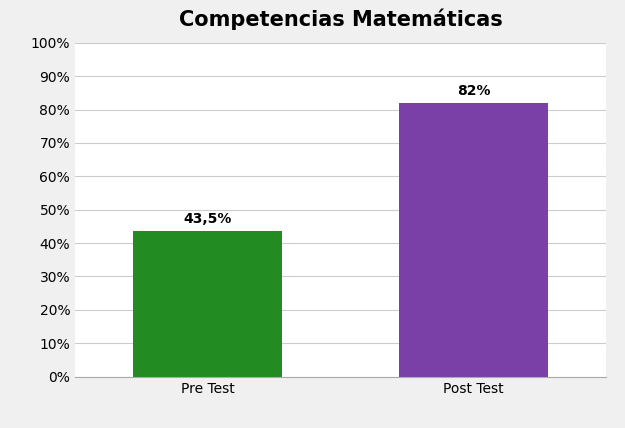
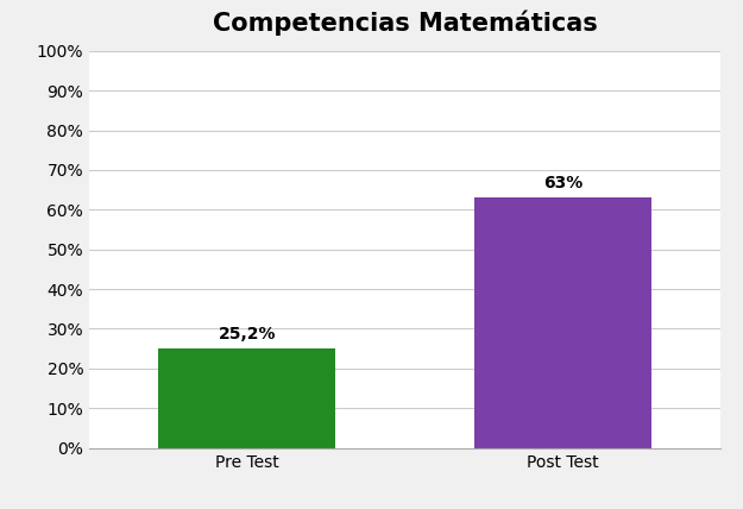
Pre Test: 43,5% -> 25,2%
Post Test: 82% -> 63%
